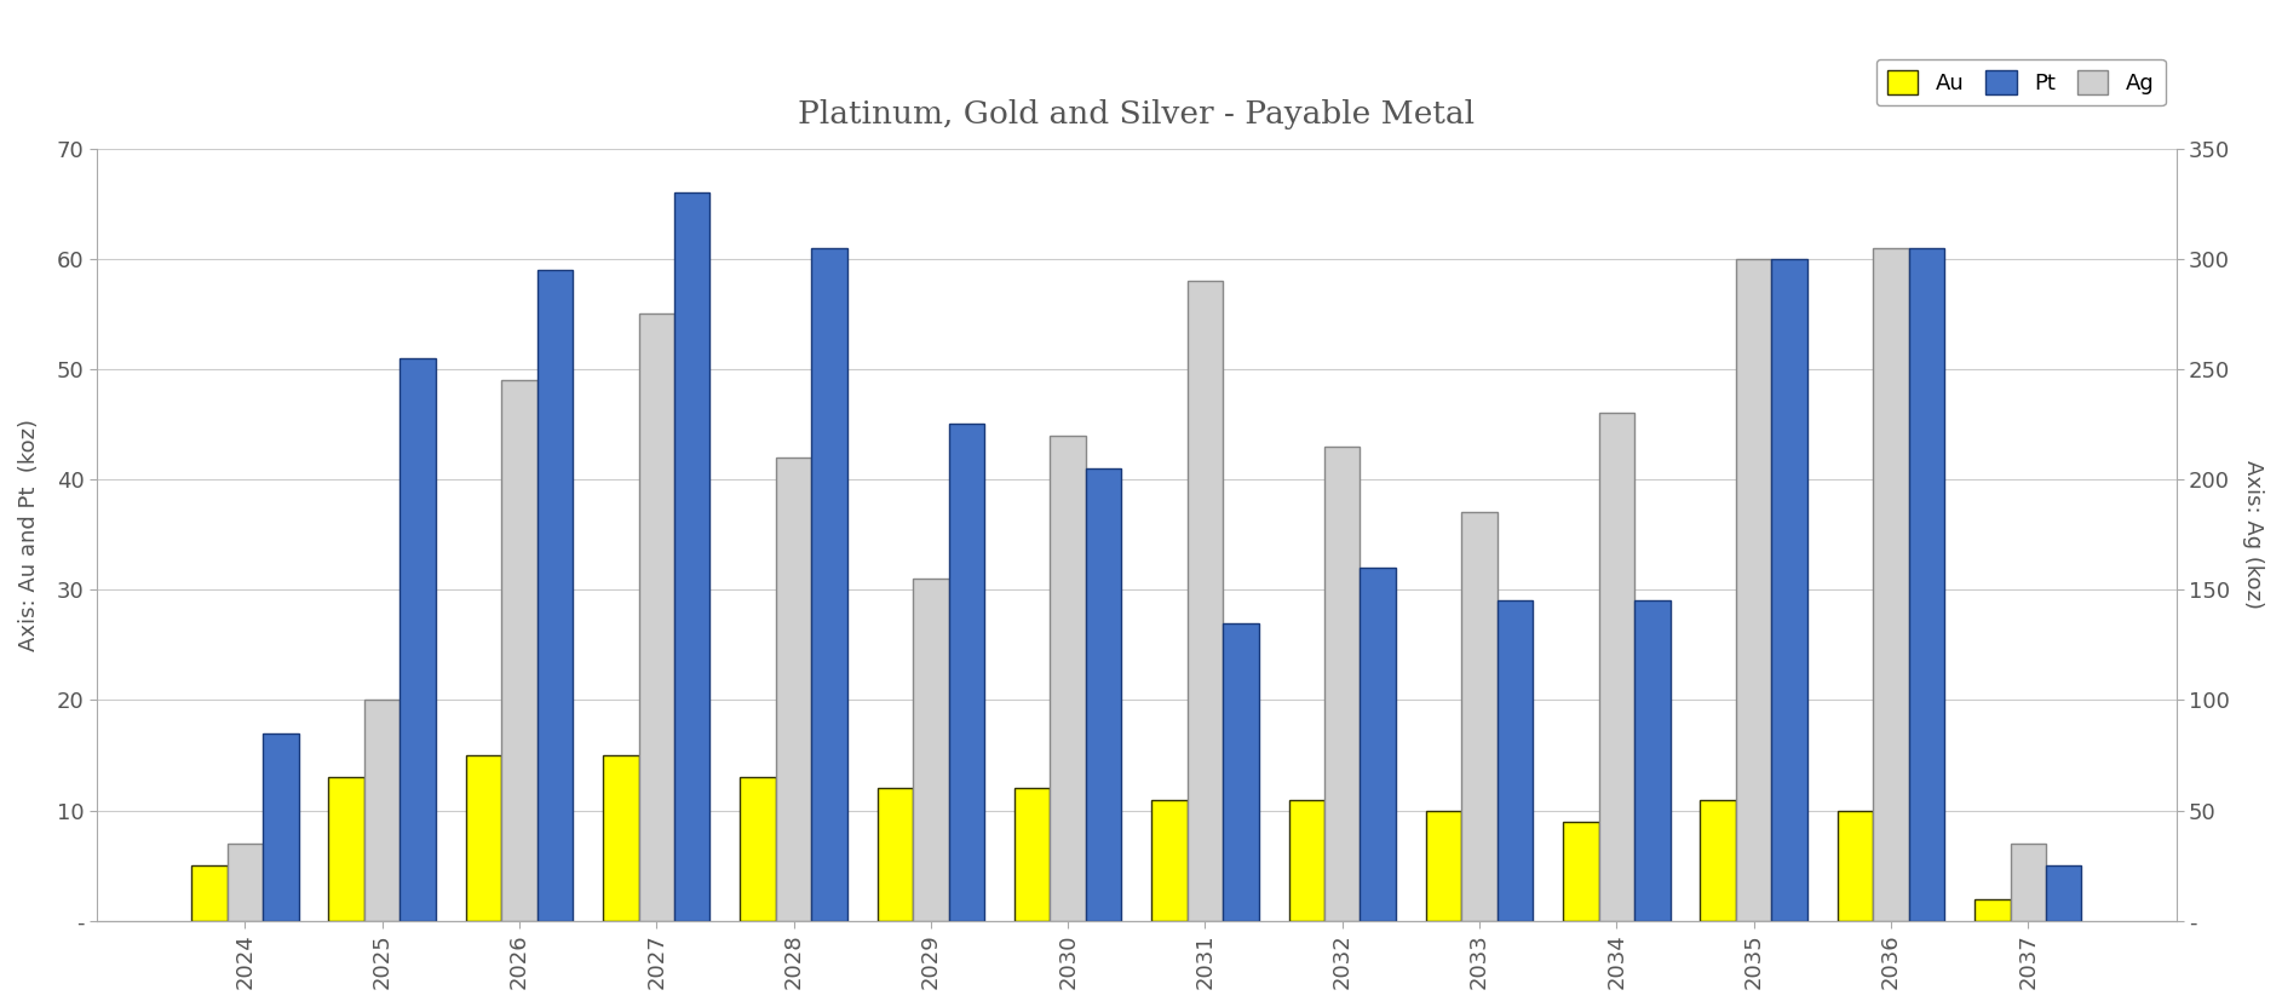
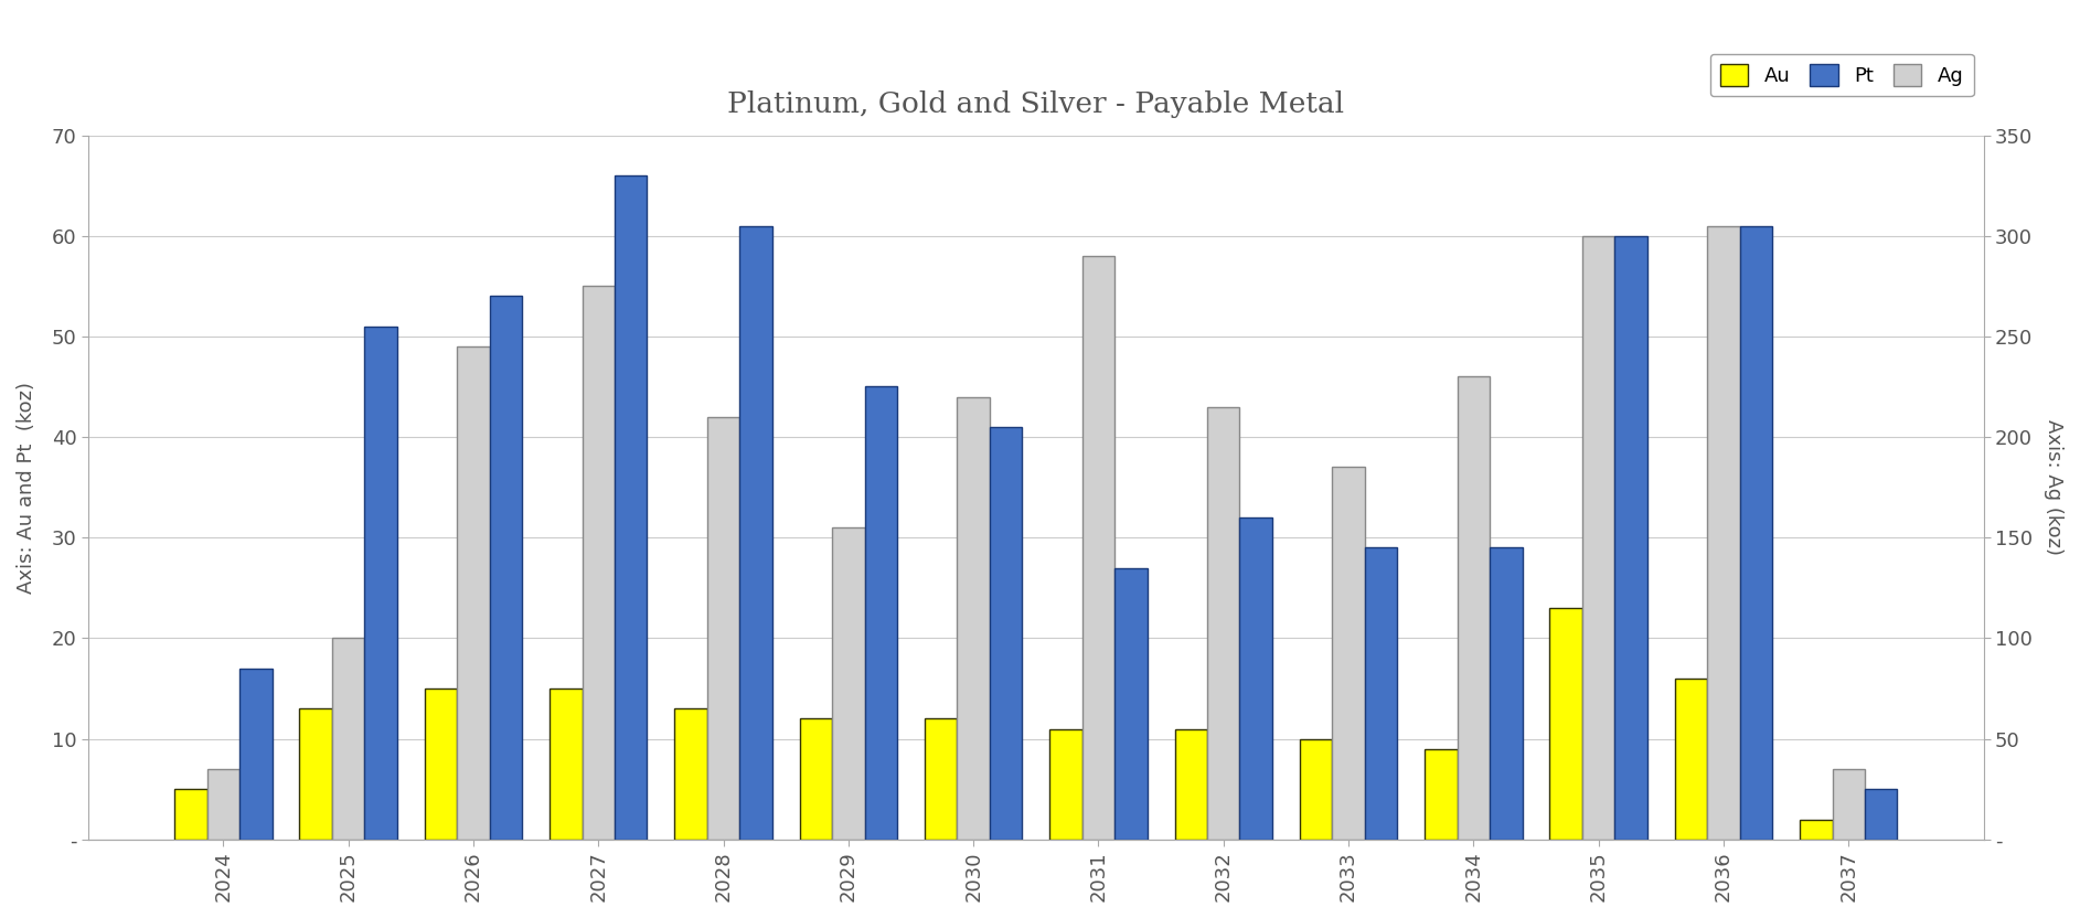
Pt/2026: 59 -> 54
Au/2035: 11 -> 23
Au/2036: 10 -> 16
